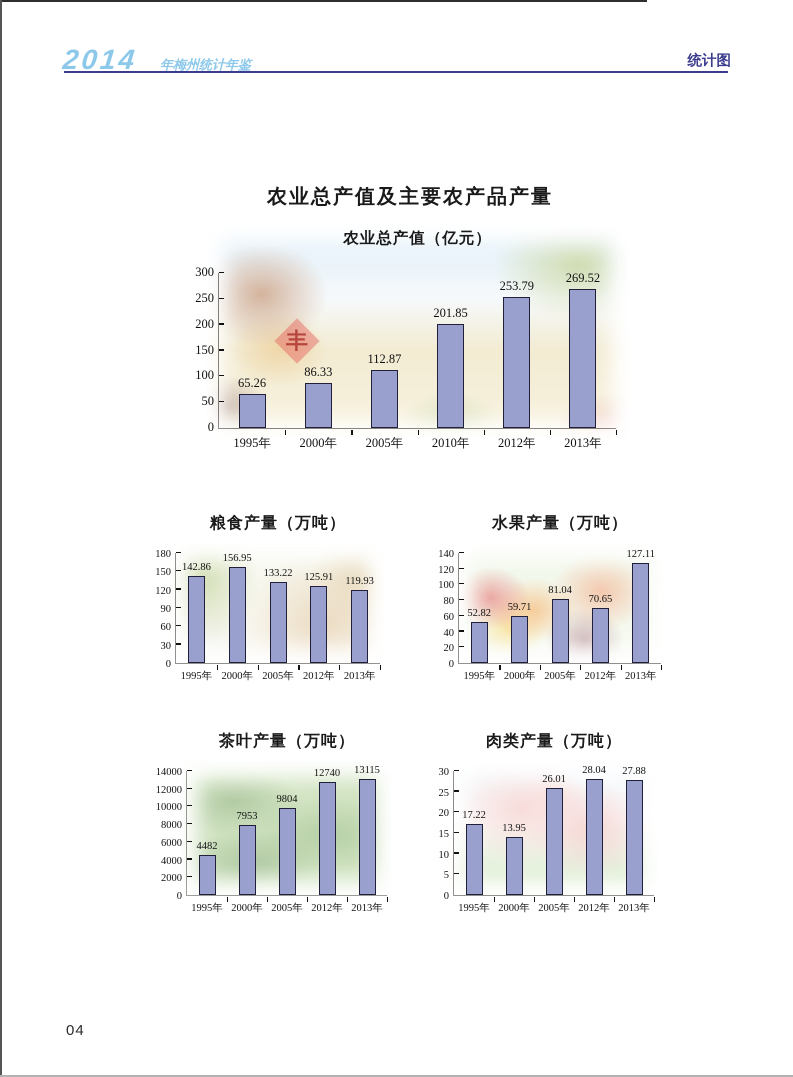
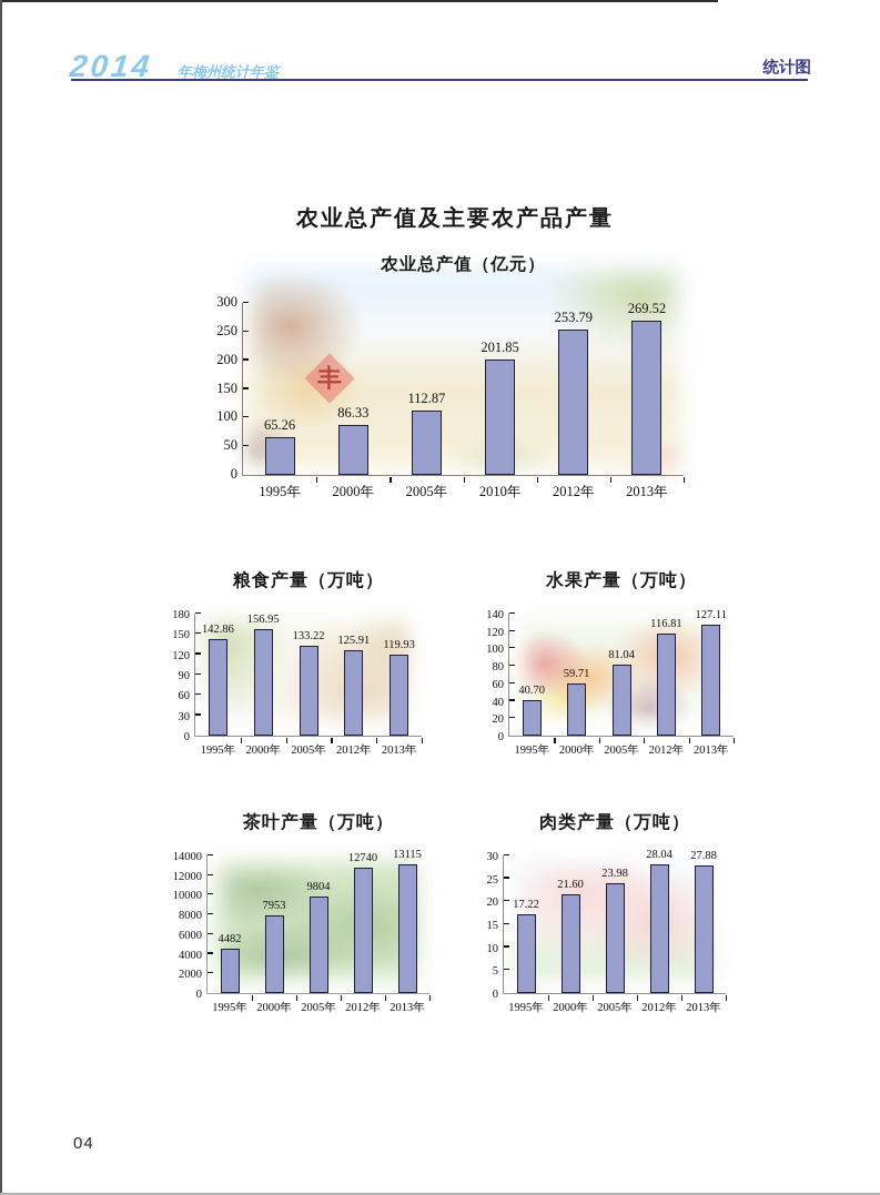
水果产量（万吨）/1995年: 52.82 -> 40.70
水果产量（万吨）/2012年: 70.65 -> 116.81
肉类产量（万吨）/2000年: 13.95 -> 21.60
肉类产量（万吨）/2005年: 26.01 -> 23.98
